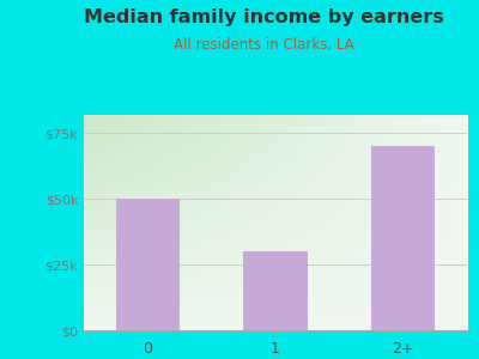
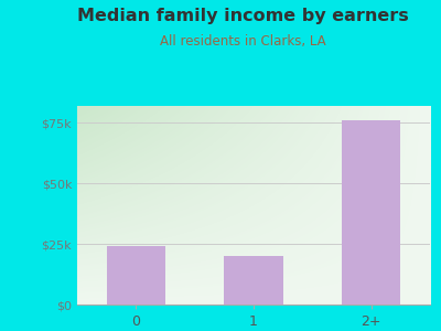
0: $50k -> $24k
1: $30k -> $20k
2+: $70k -> $76k
